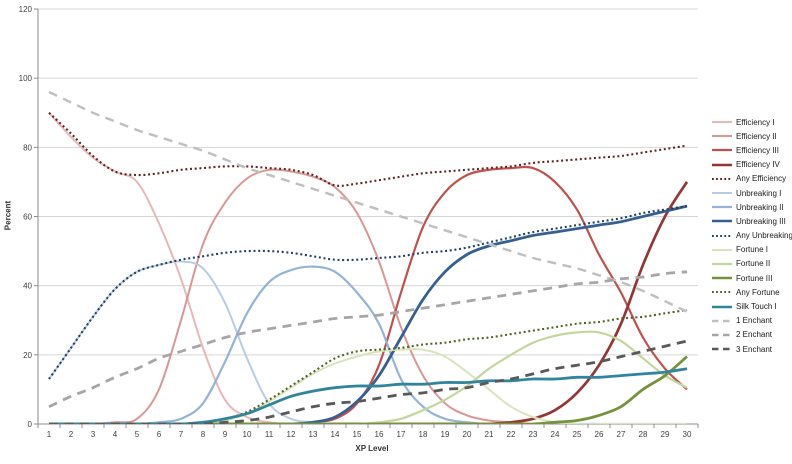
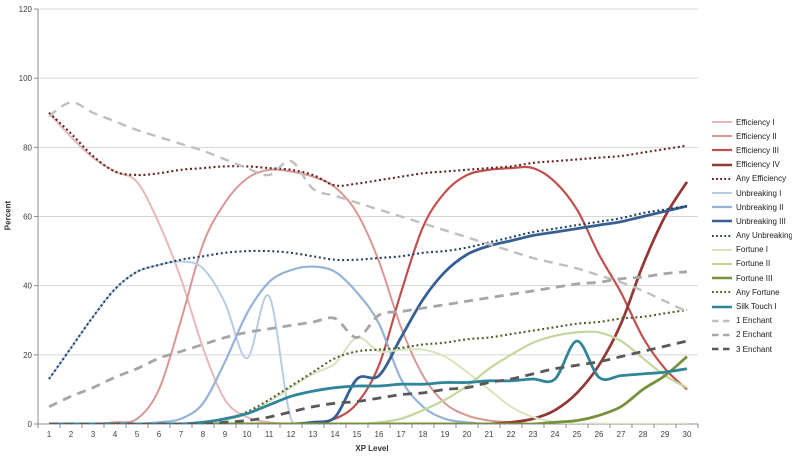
1 Enchant/1: 96 -> 89
Unbreaking I/11: 6 -> 37
1 Enchant/12: 70 -> 76
Unbreaking III/15: 6 -> 13
Fortune I/15: 20 -> 25
2 Enchant/15: 31 -> 25
Silk Touch I/25: 14 -> 24
